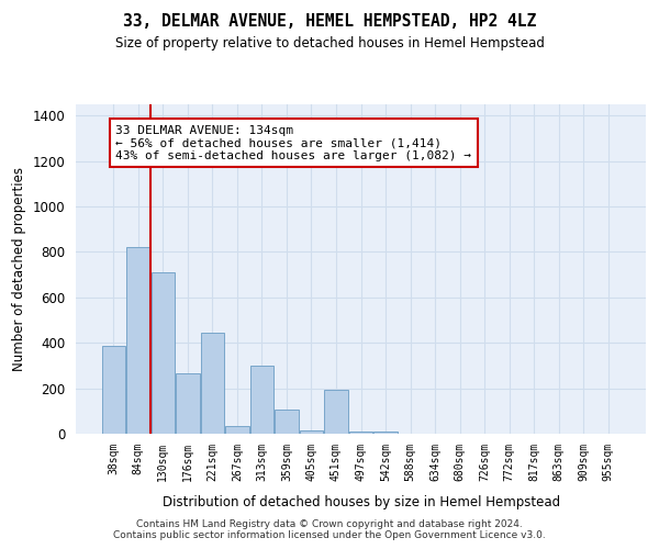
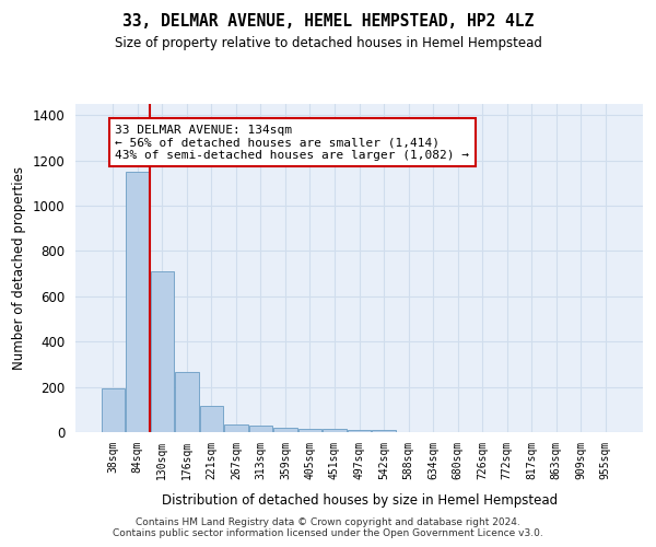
38sqm: 385 -> 195
84sqm: 820 -> 1150
221sqm: 445 -> 115
313sqm: 300 -> 28
359sqm: 105 -> 18
451sqm: 195 -> 13
